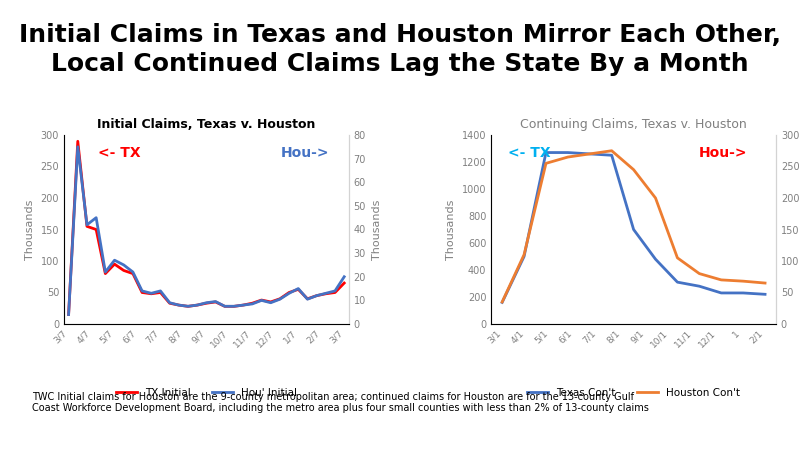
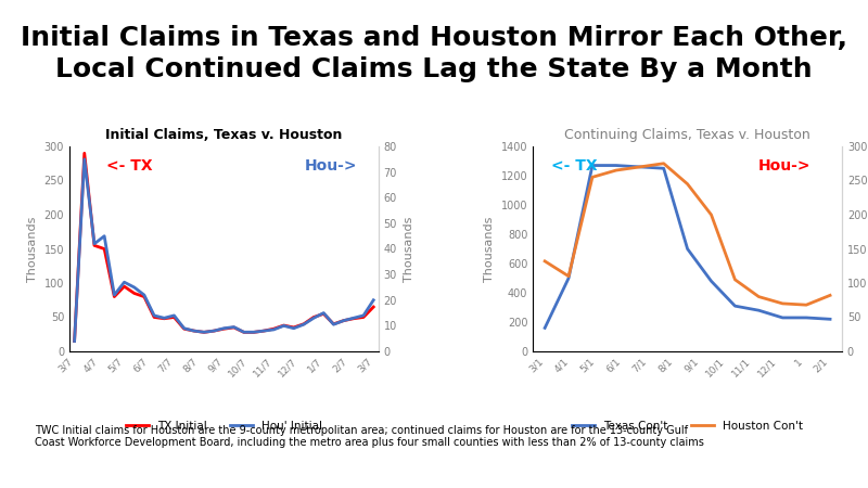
Continuing Claims, Texas v. Houston/Houston Con't/3/1: 35 -> 132
Continuing Claims, Texas v. Houston/Houston Con't/2/1: 65 -> 82
